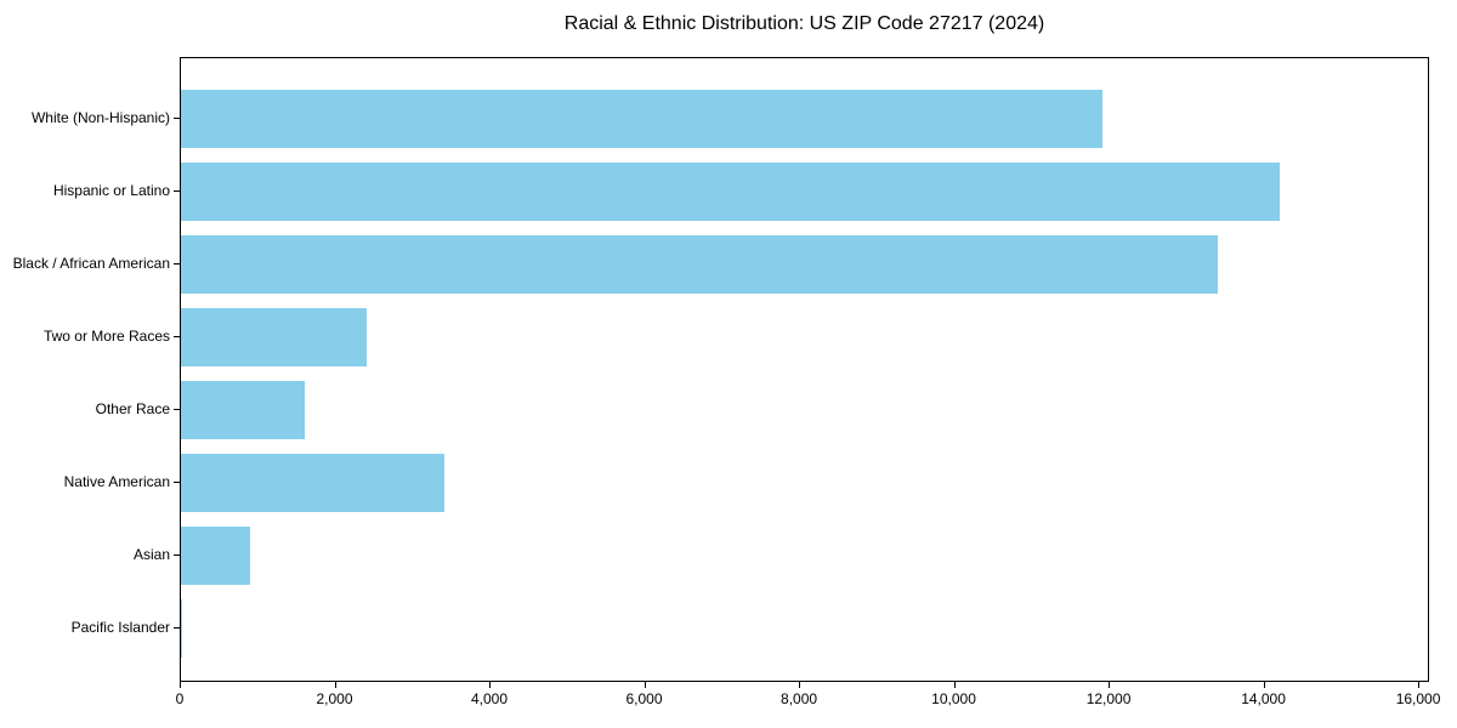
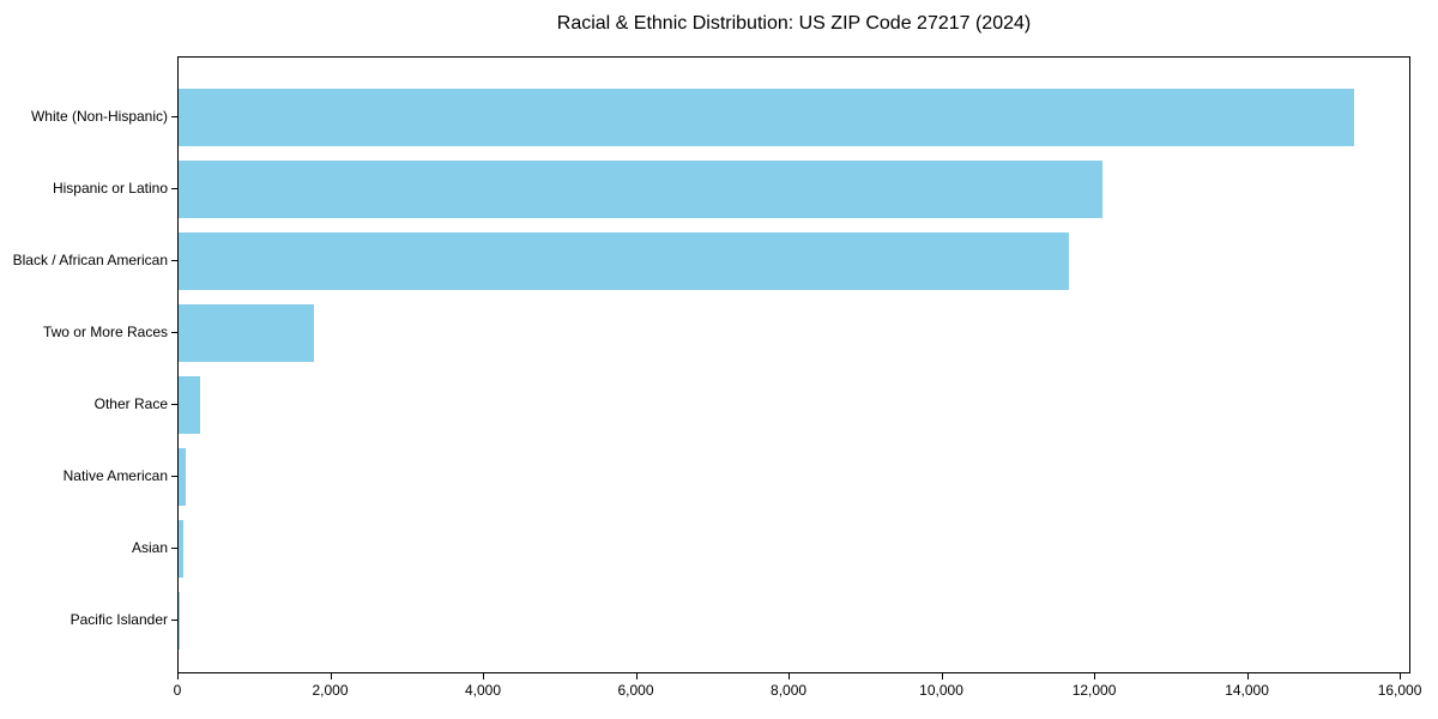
White (Non-Hispanic): 11900 -> 15400
Hispanic or Latino: 14200 -> 12100
Black / African American: 13400 -> 11600
Two or More Races: 2400 -> 1800
Other Race: 1600 -> 300
Native American: 3400 -> 100
Asian: 900 -> 100
